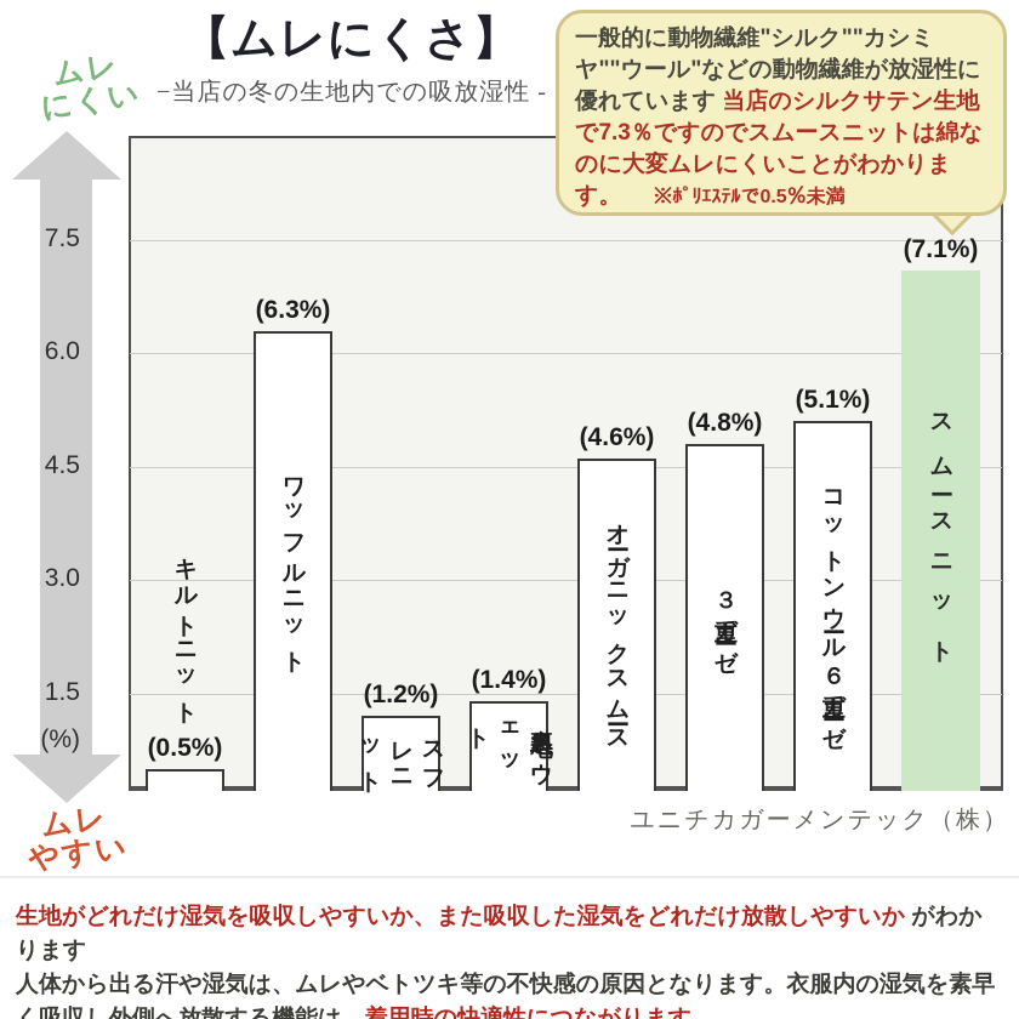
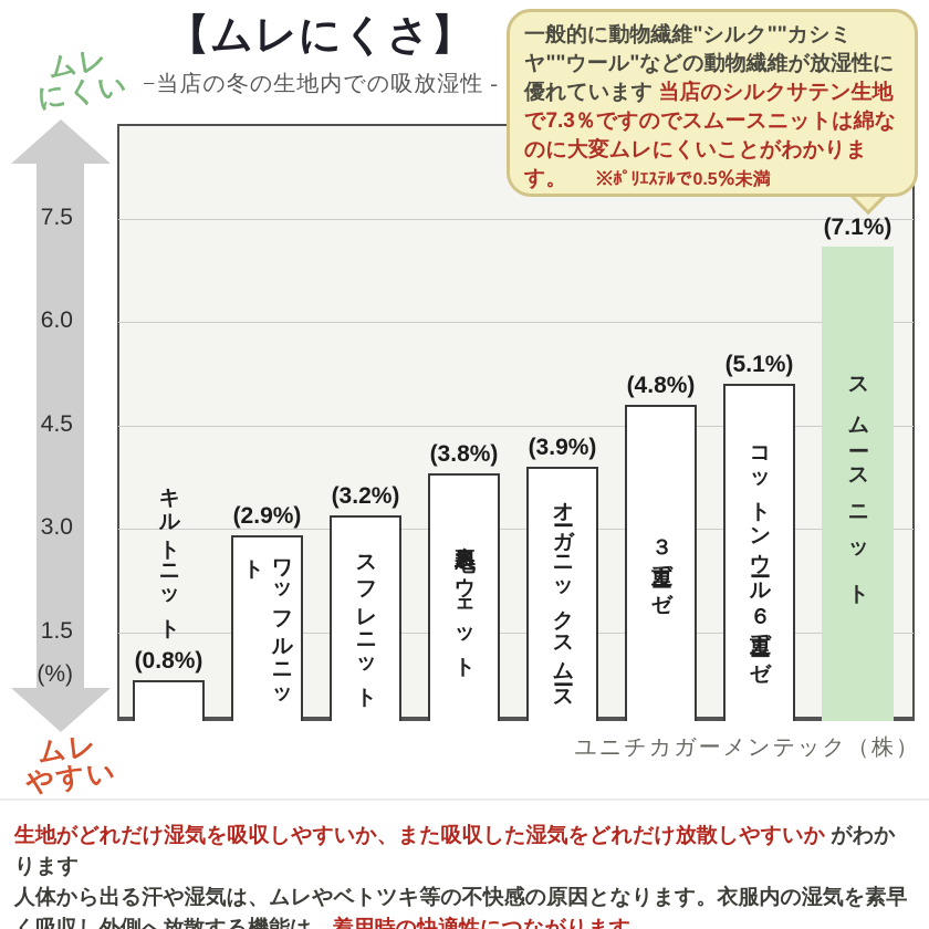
キルトニット: 0.5% -> 0.8%
ワッフルニット: 6.3% -> 2.9%
スフレニット: 1.2% -> 3.2%
裏起毛スウェット: 1.4% -> 3.8%
オーガニックスムース: 4.6% -> 3.9%
